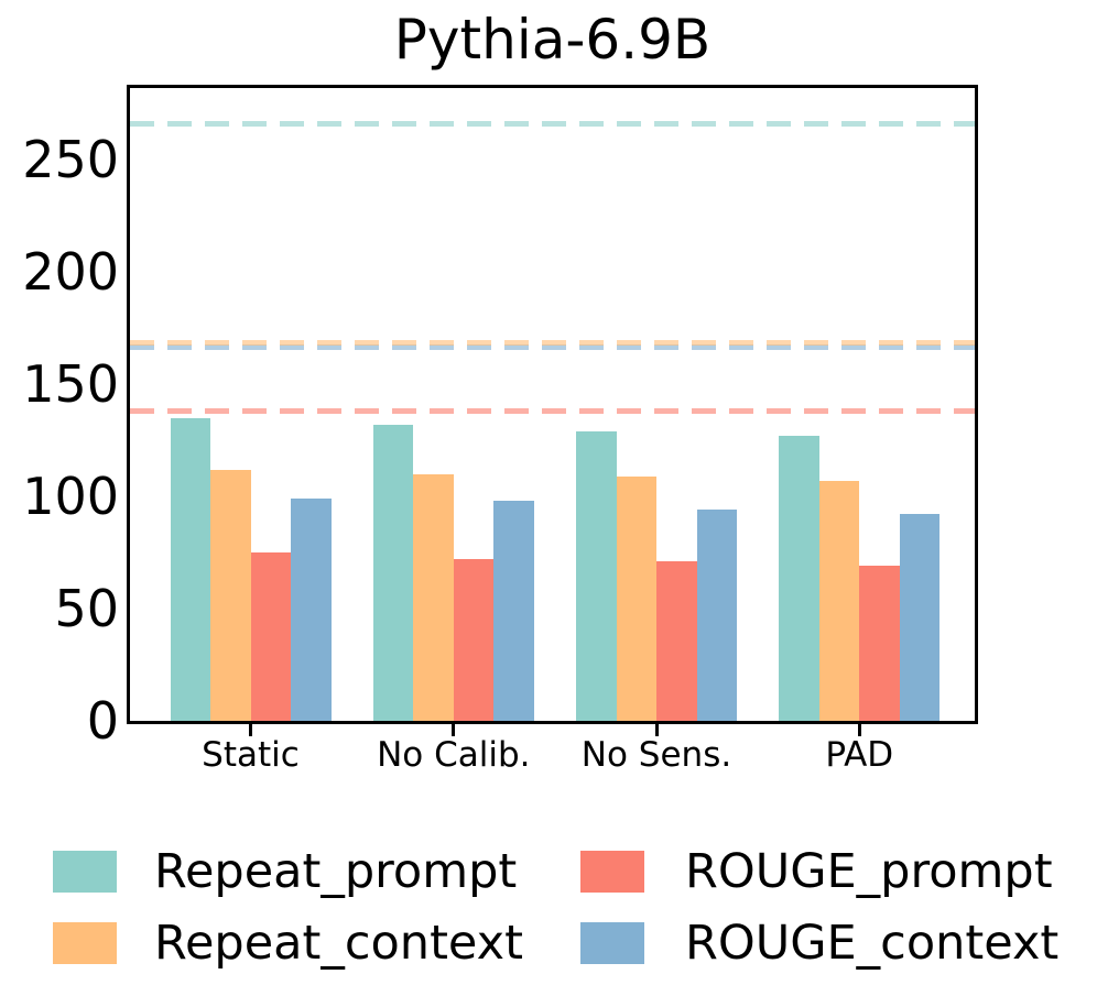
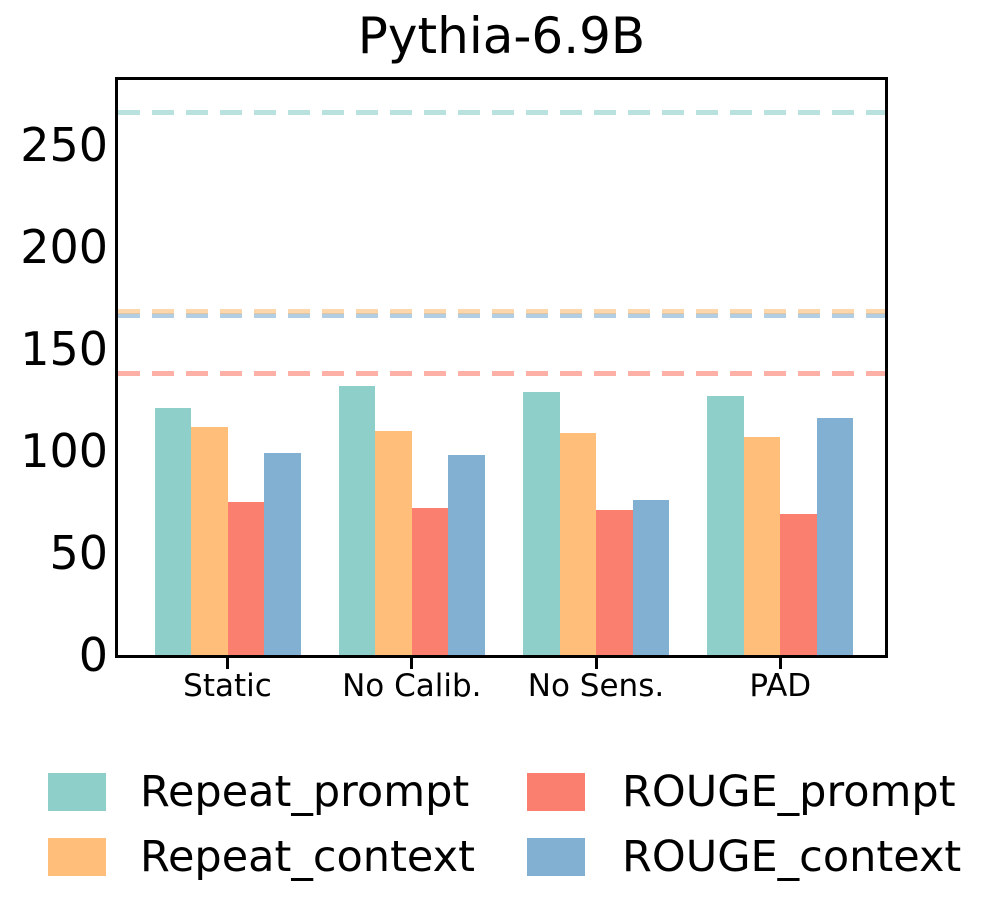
Repeat_prompt/Static: 135 -> 121
ROUGE_context/No Sens.: 94 -> 76
ROUGE_context/PAD: 92 -> 116
